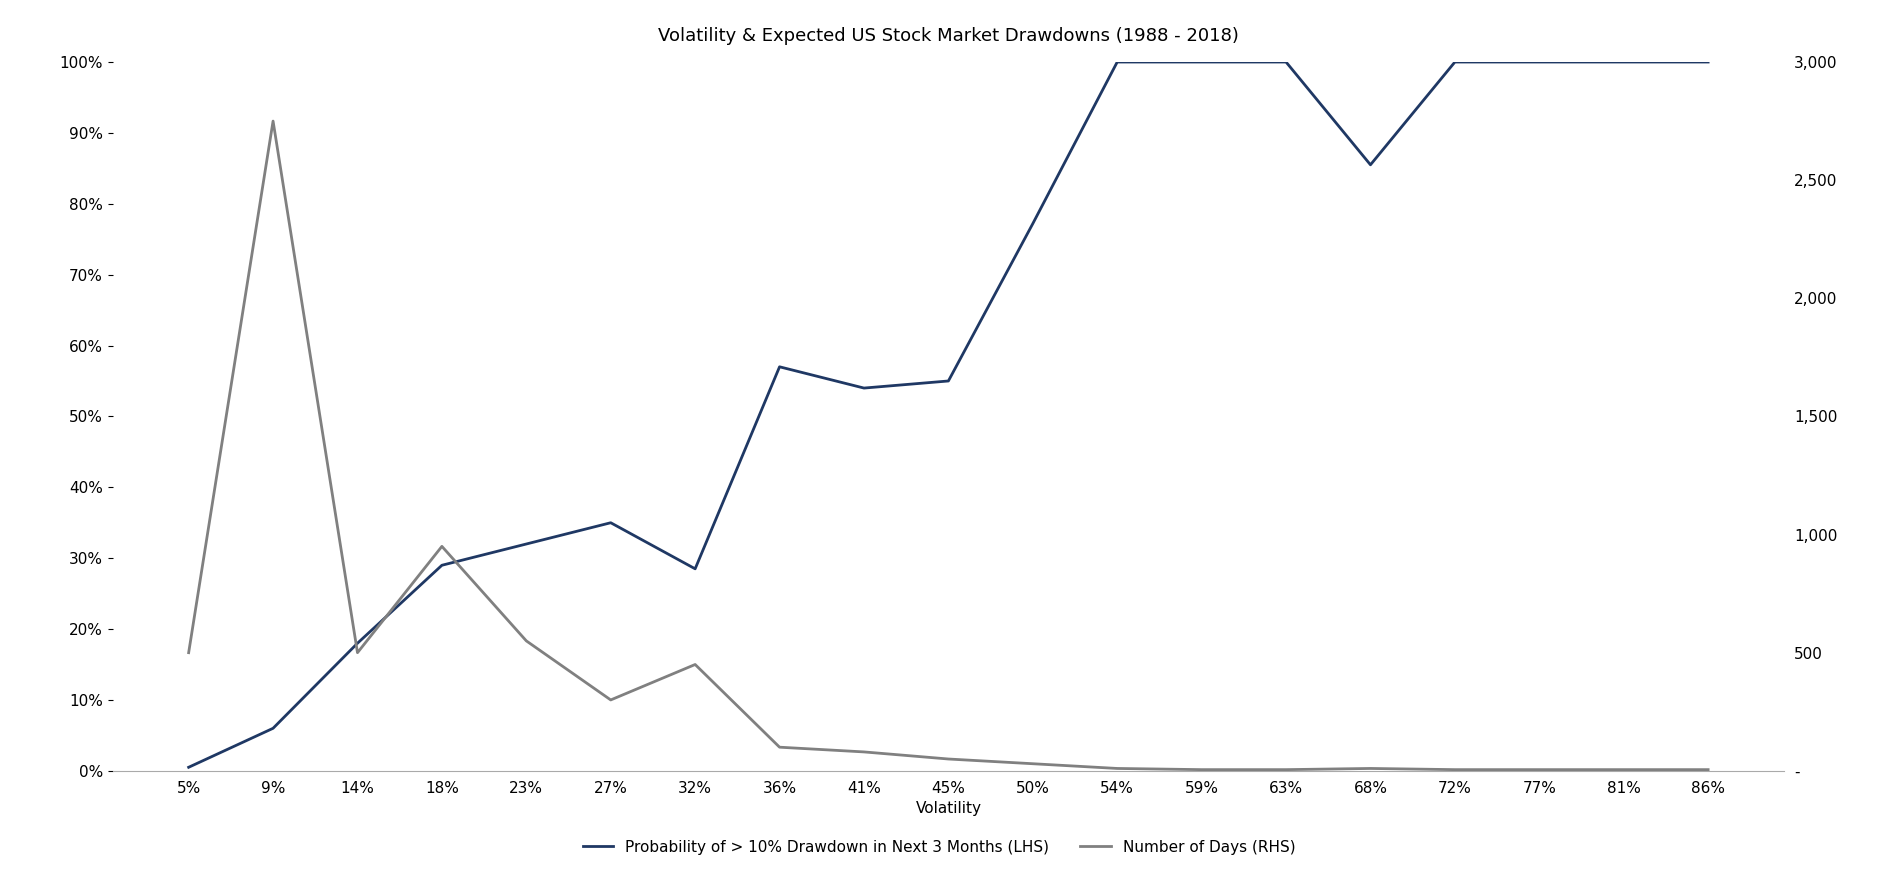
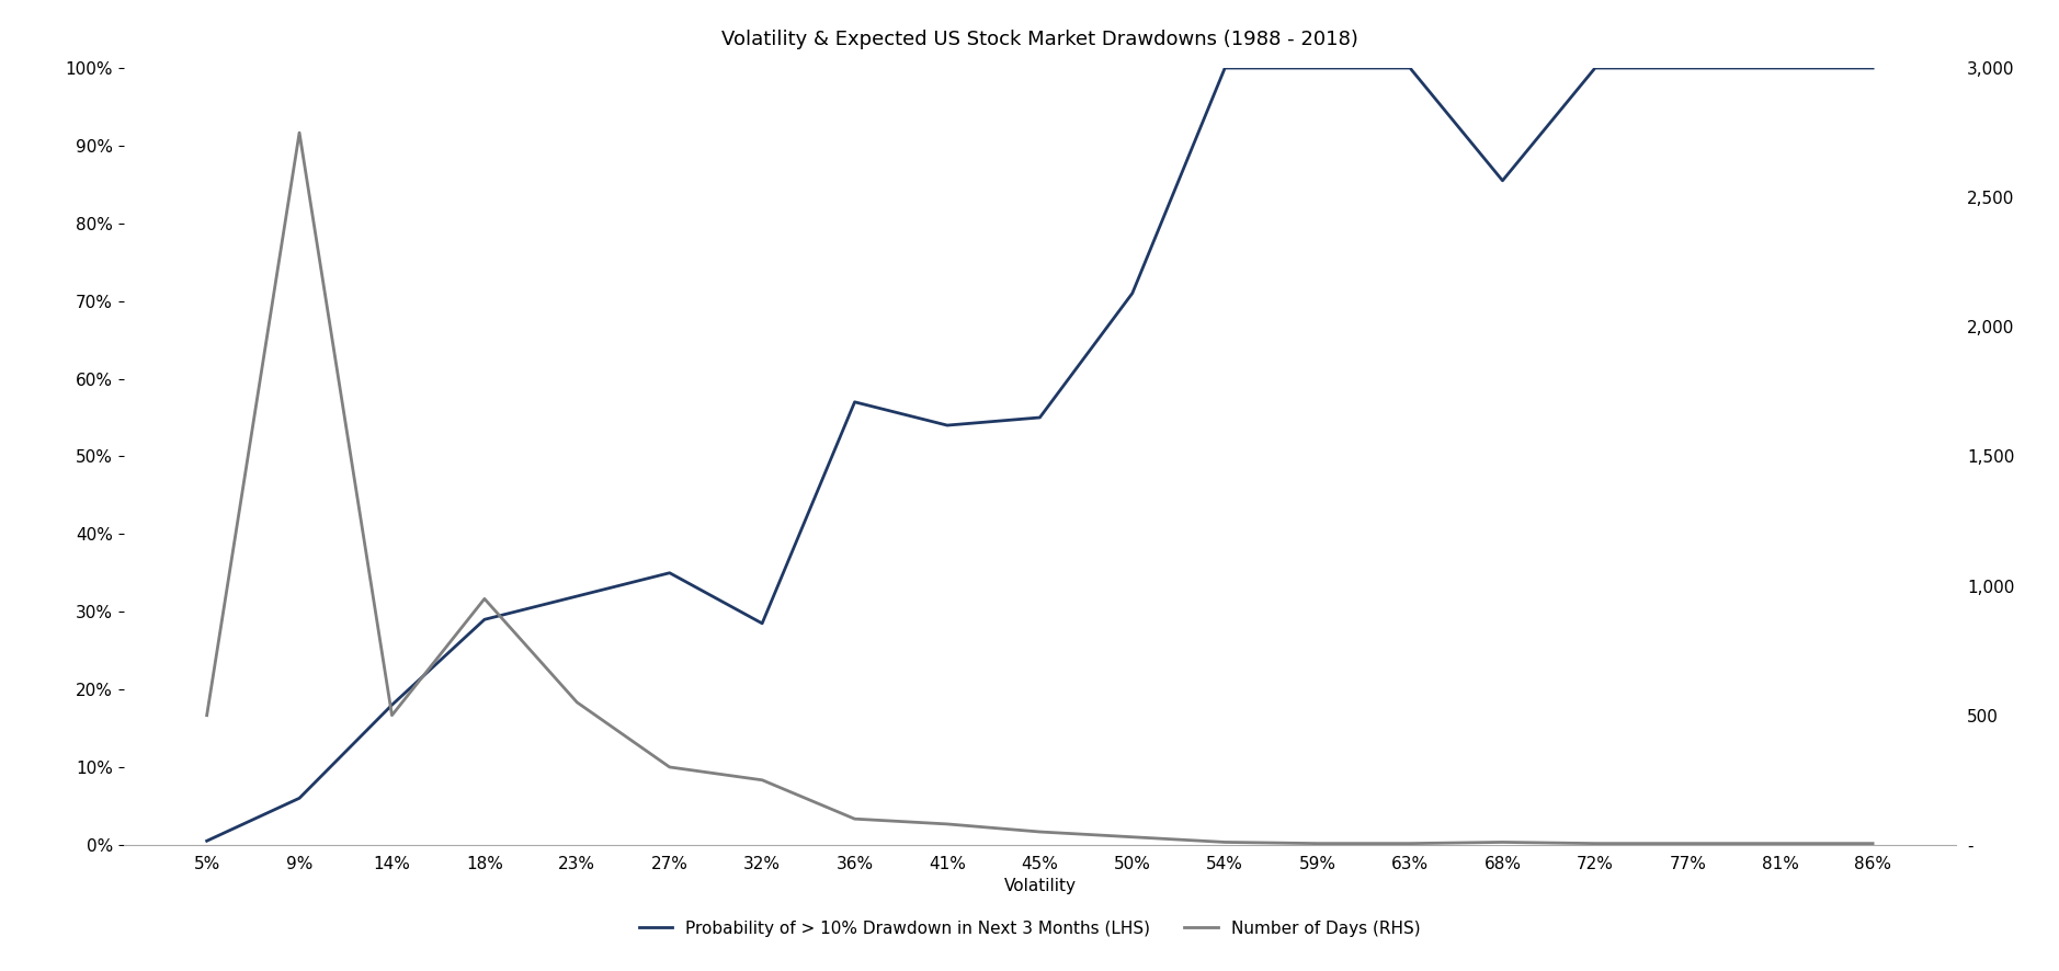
Number of Days (RHS)/32%: 450 -> 250
Probability of > 10% Drawdown in Next 3 Months (LHS)/50%: 77.2% -> 71.0%
